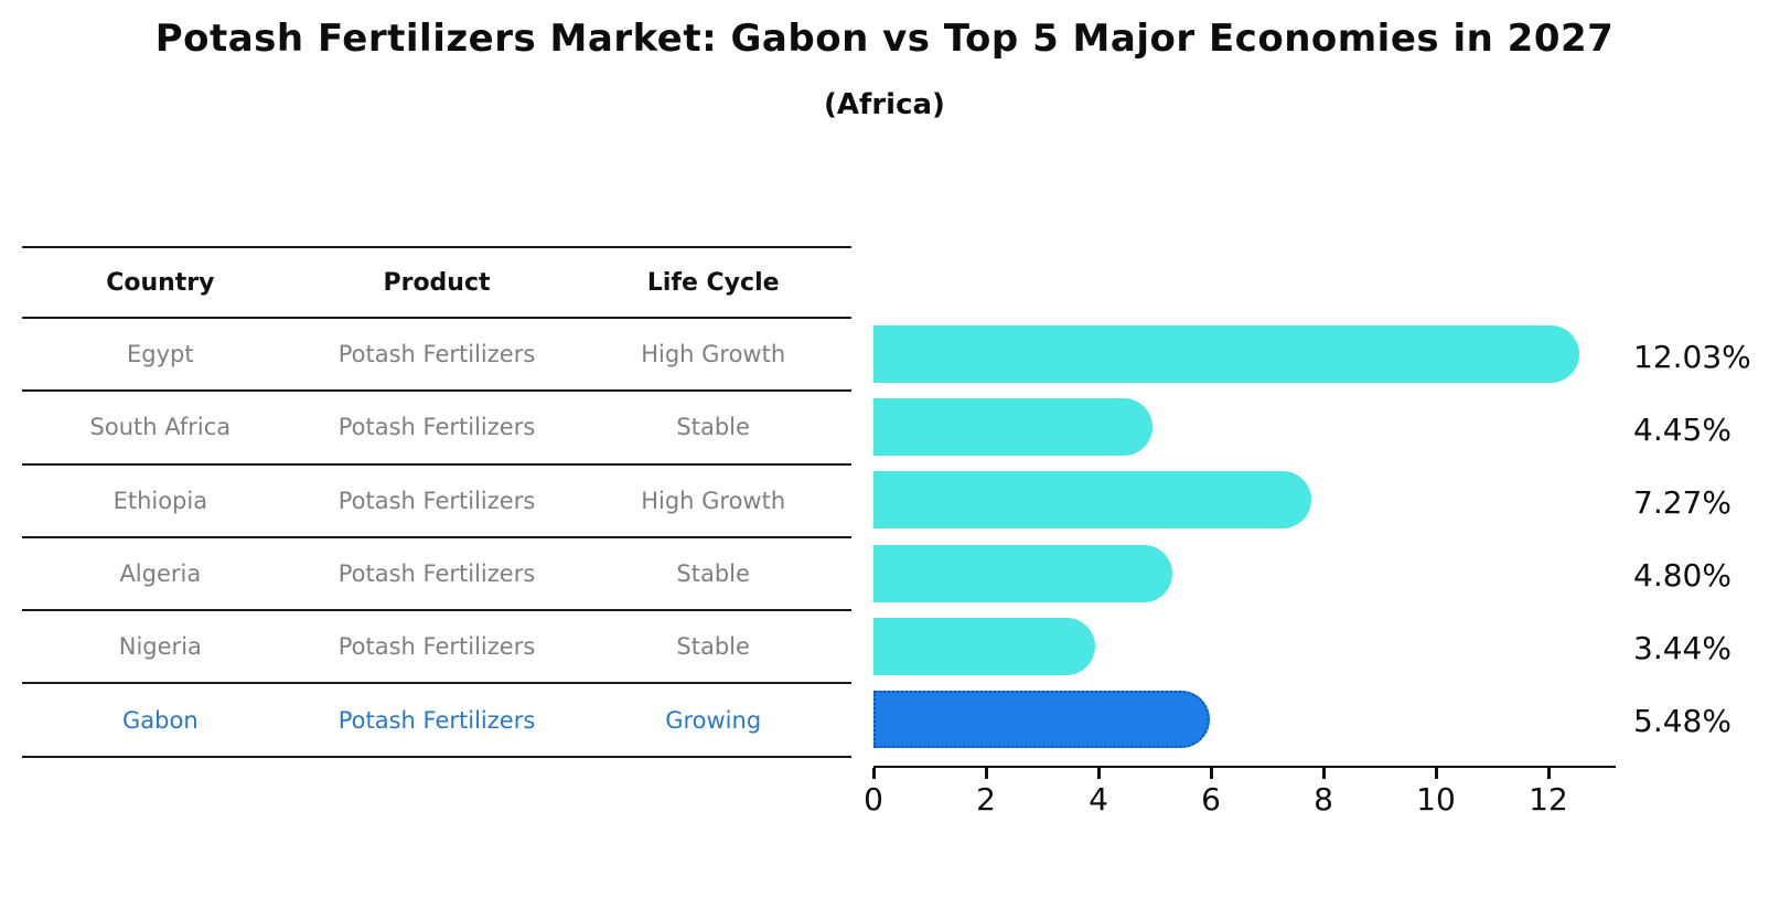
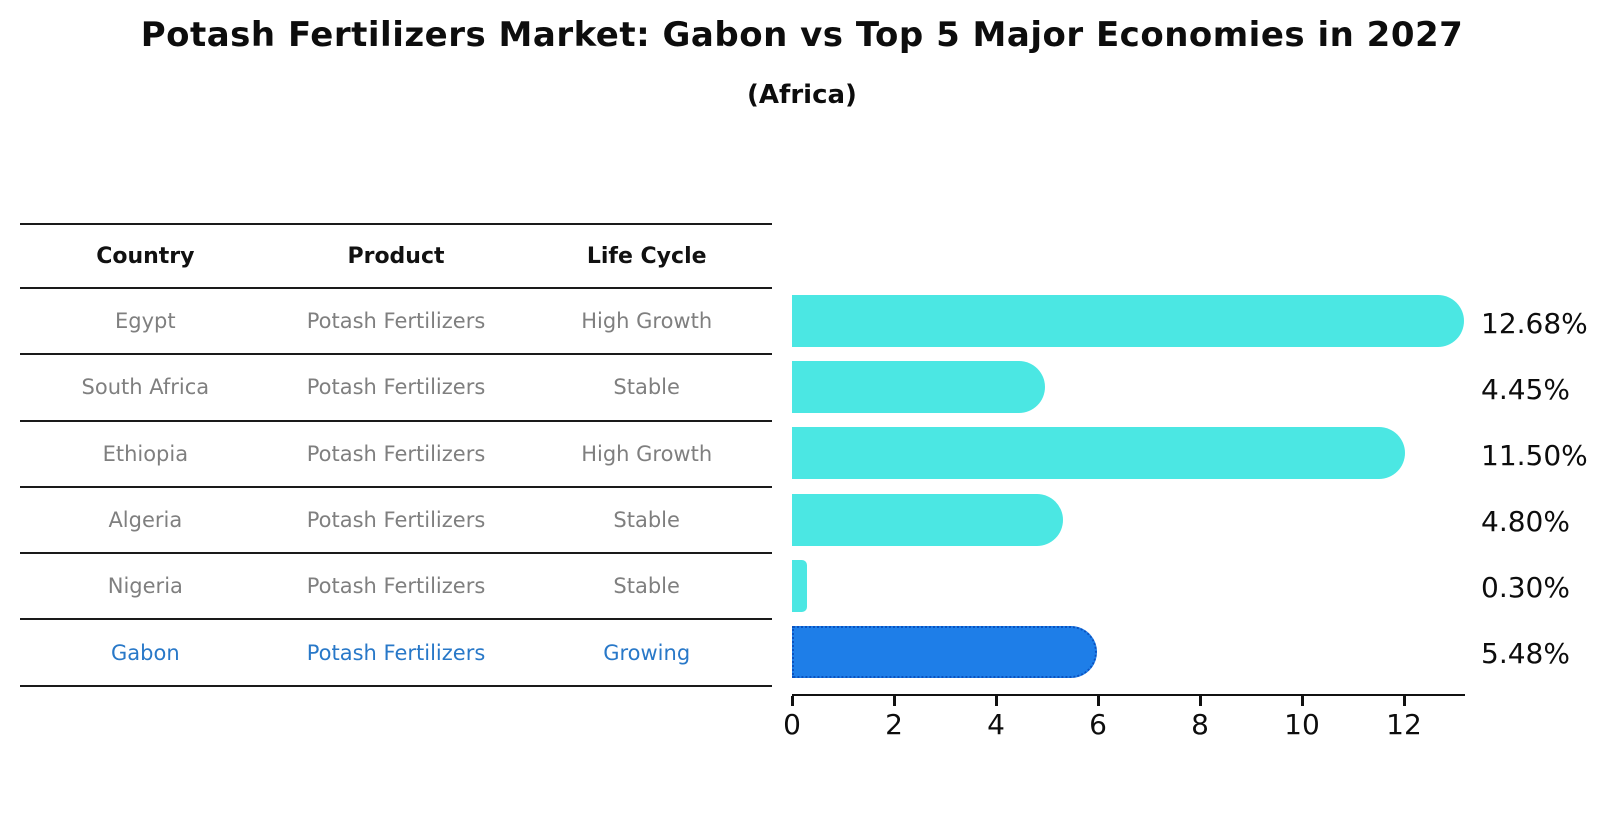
Egypt: 12.03% -> 12.68%
Ethiopia: 7.27% -> 11.50%
Nigeria: 3.44% -> 0.30%
